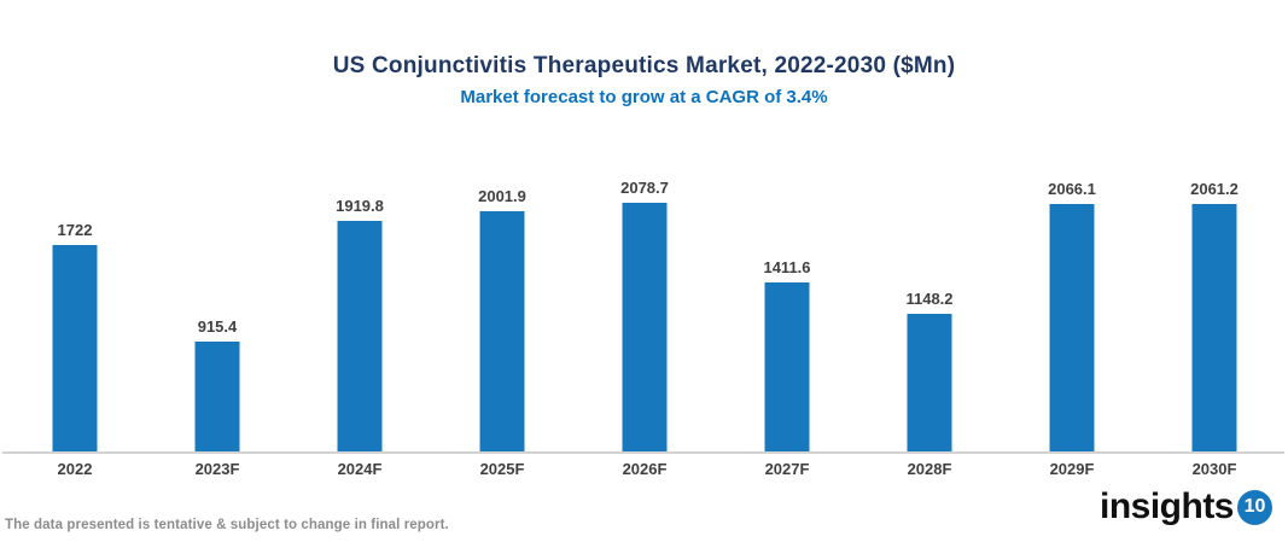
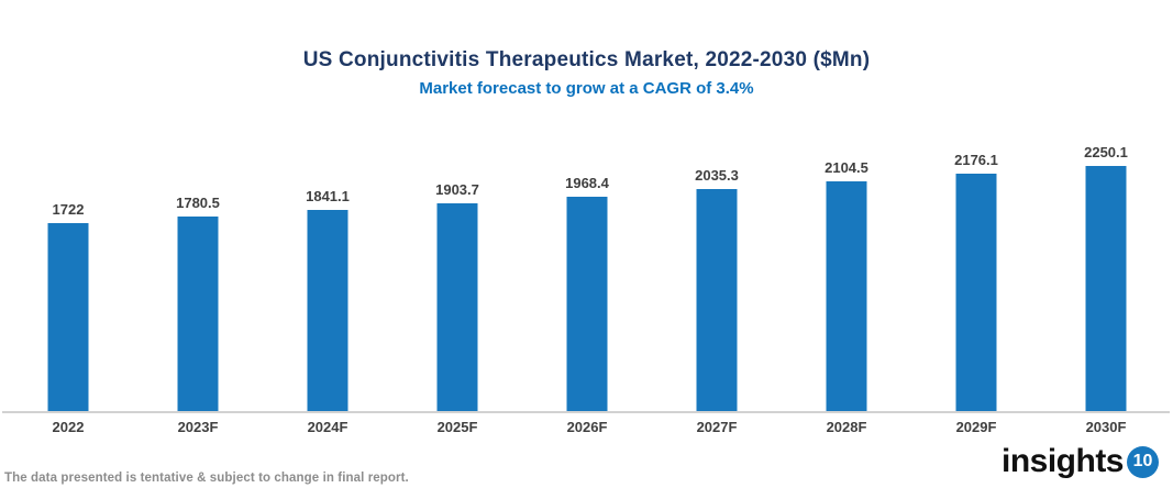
2023F: 915.4 -> 1780.5
2024F: 1919.8 -> 1841.1
2025F: 2001.9 -> 1903.7
2026F: 2078.7 -> 1968.4
2027F: 1411.6 -> 2035.3
2028F: 1148.2 -> 2104.5
2029F: 2066.1 -> 2176.1
2030F: 2061.2 -> 2250.1
